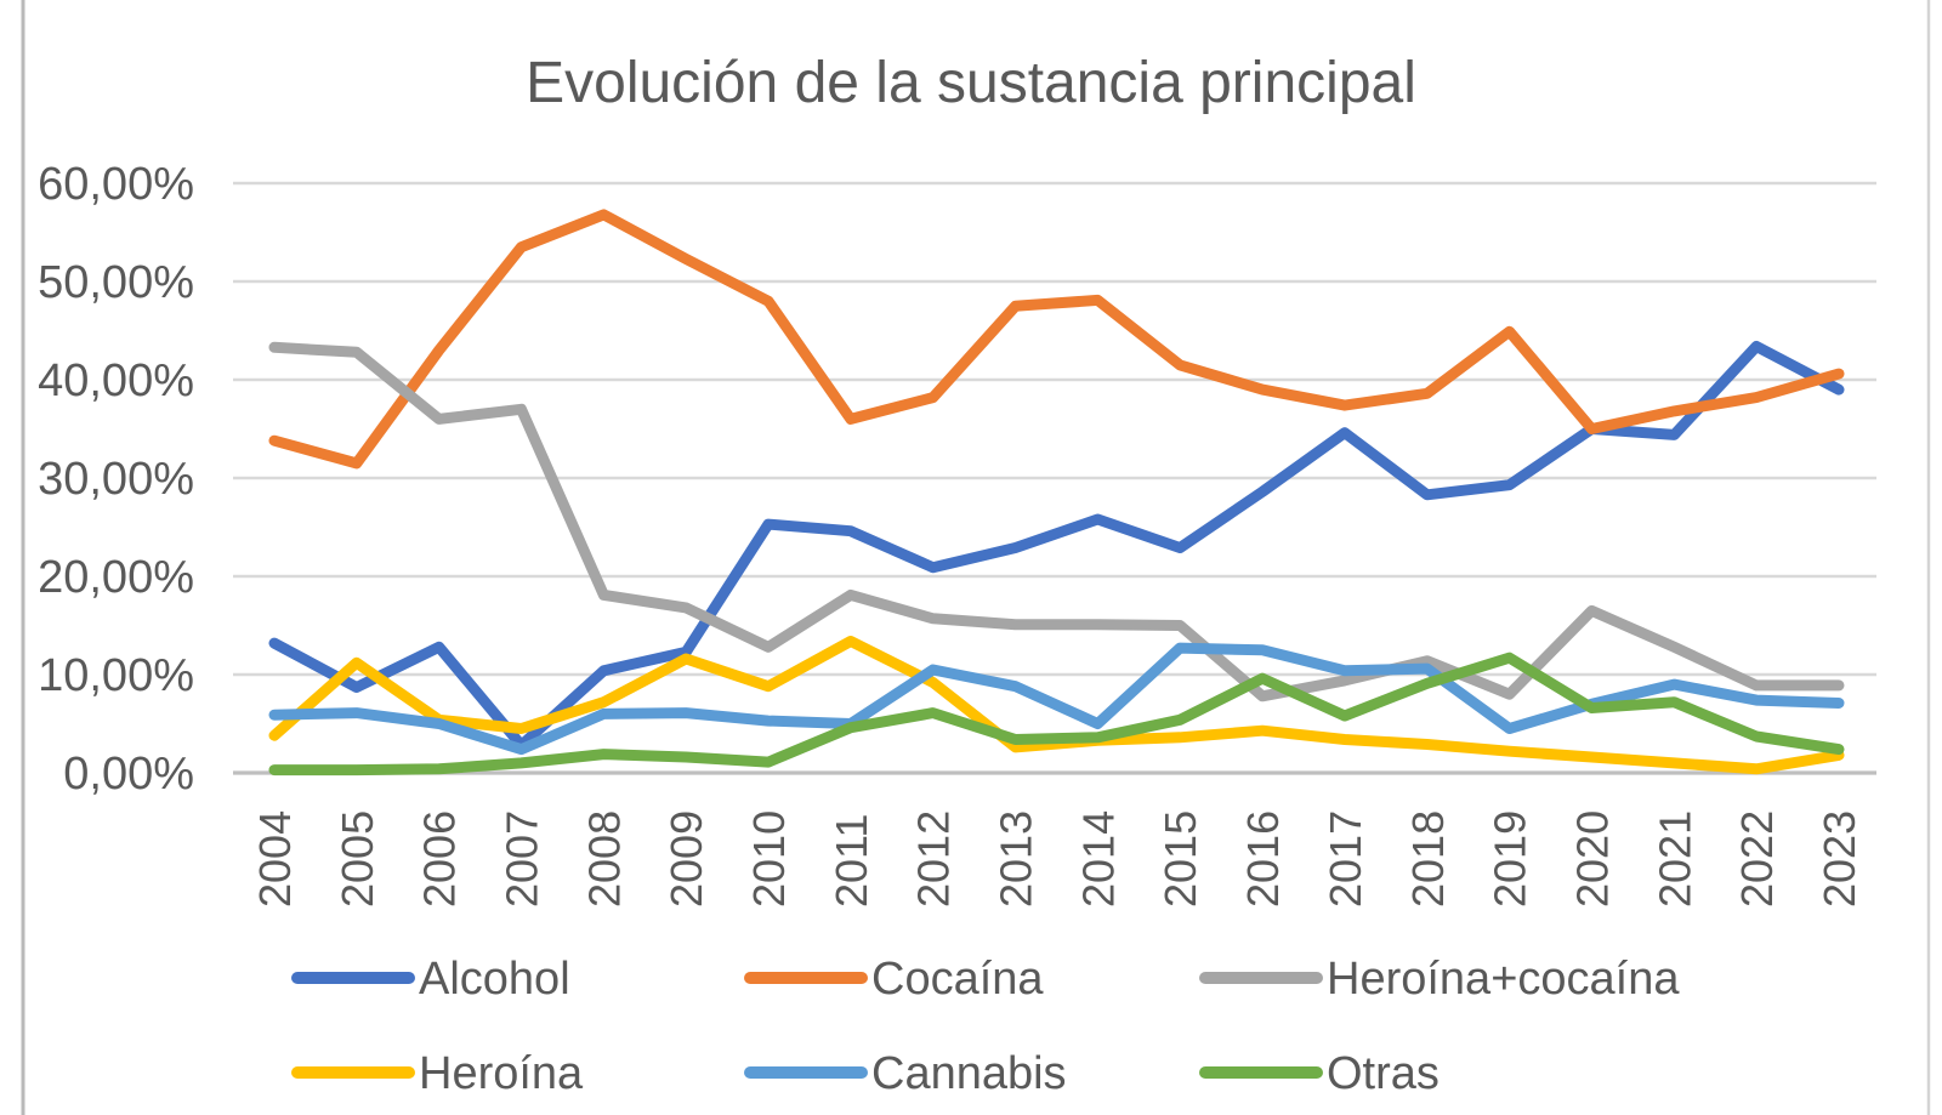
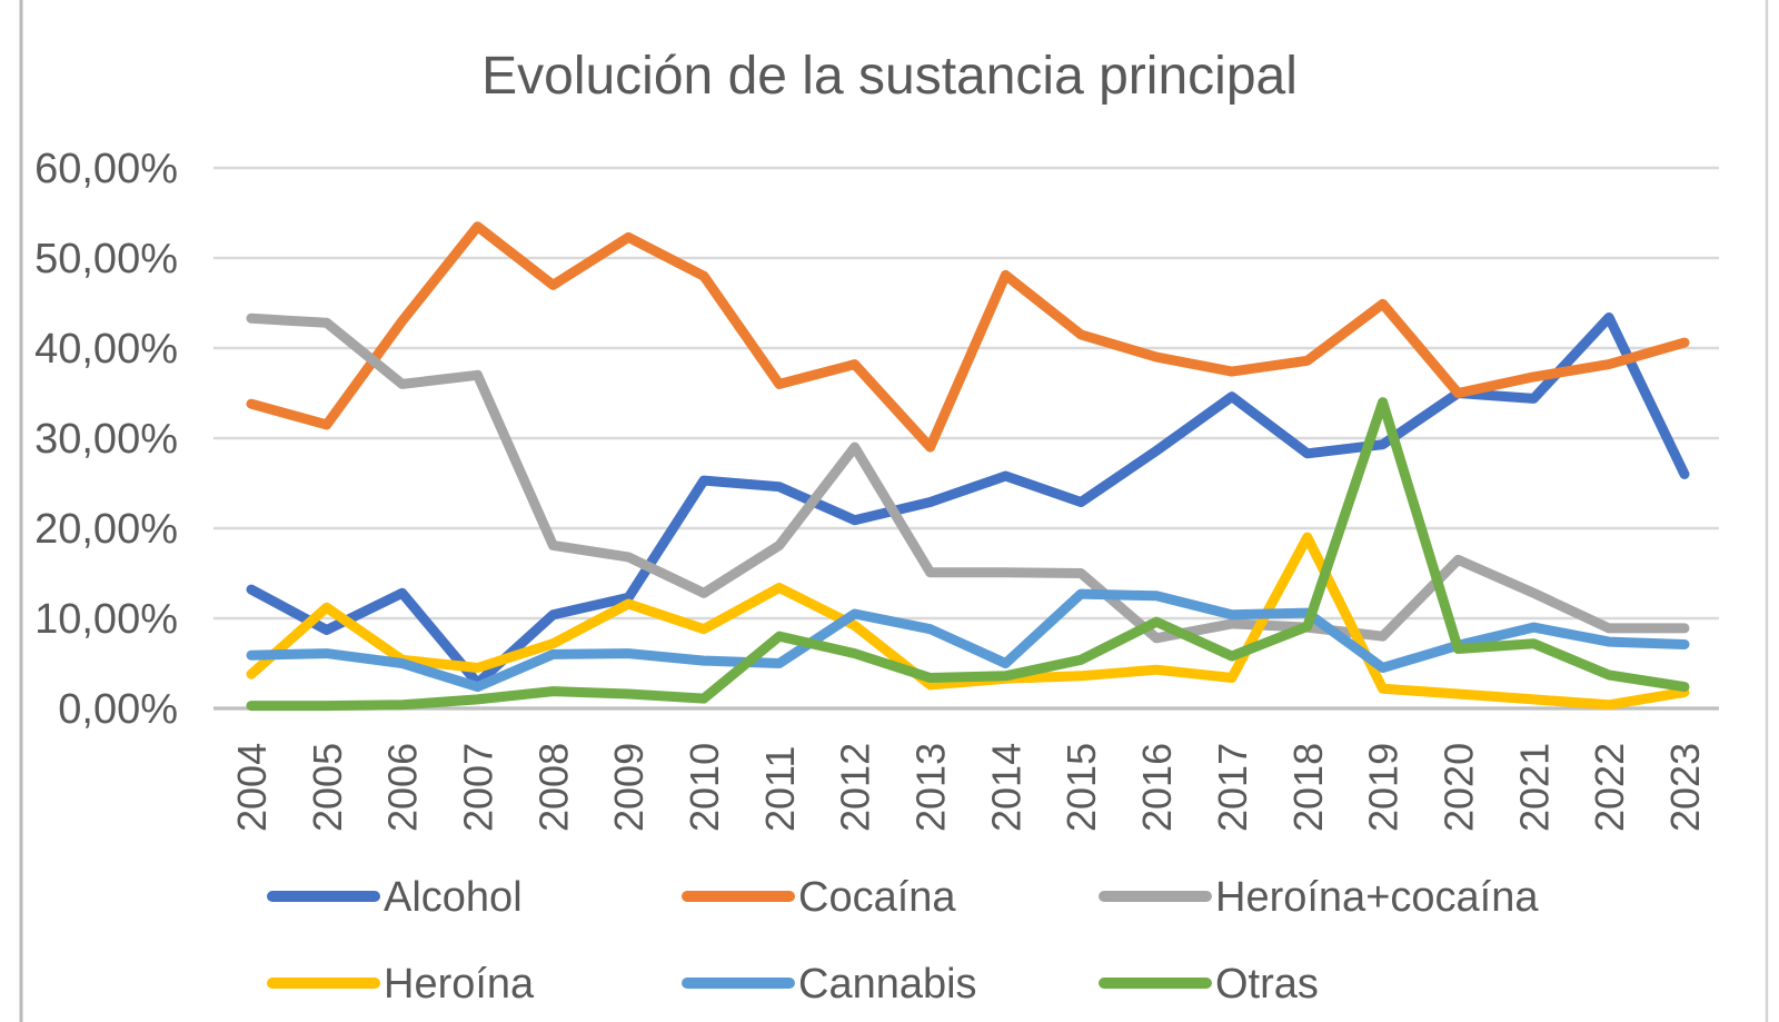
Cocaína/2008: 57% -> 47%
Otras/2011: 5% -> 8%
Heroína+cocaína/2012: 16% -> 29%
Cocaína/2013: 48% -> 29%
Heroína+cocaína/2018: 11% -> 9%
Heroína/2018: 3% -> 19%
Otras/2019: 12% -> 34%
Alcohol/2023: 39% -> 26%
